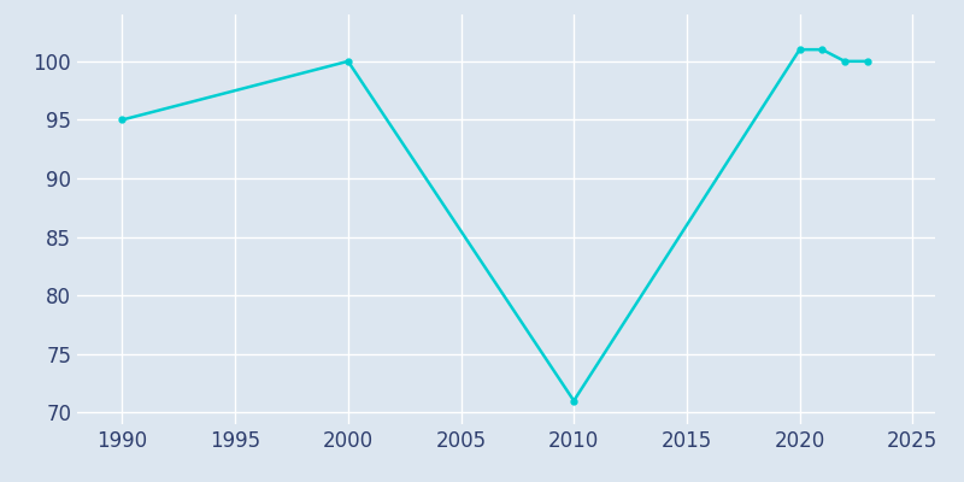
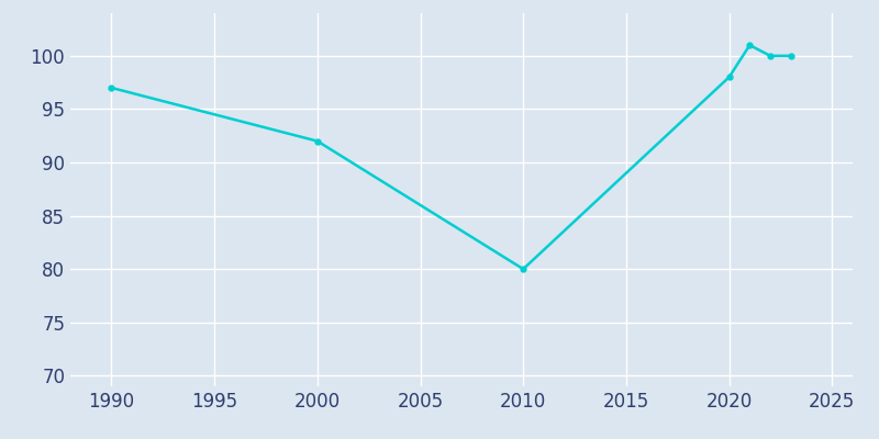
1990: 95 -> 97
2000: 100 -> 92
2010: 71 -> 80
2020: 101 -> 98
